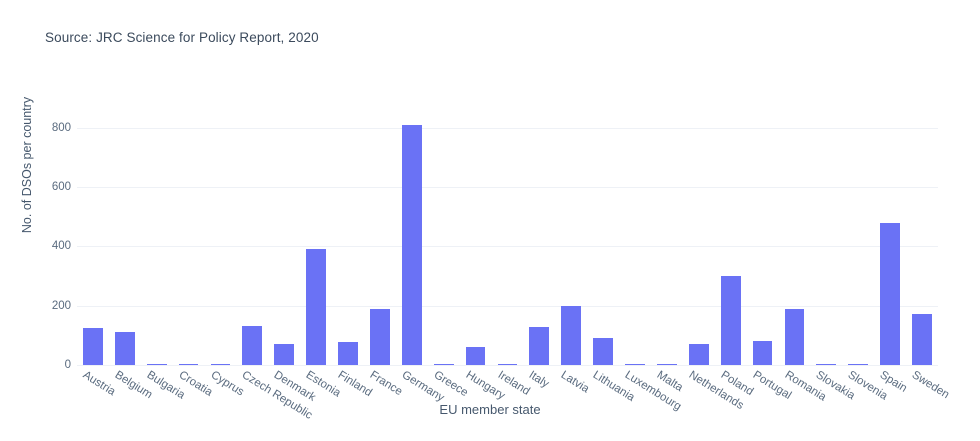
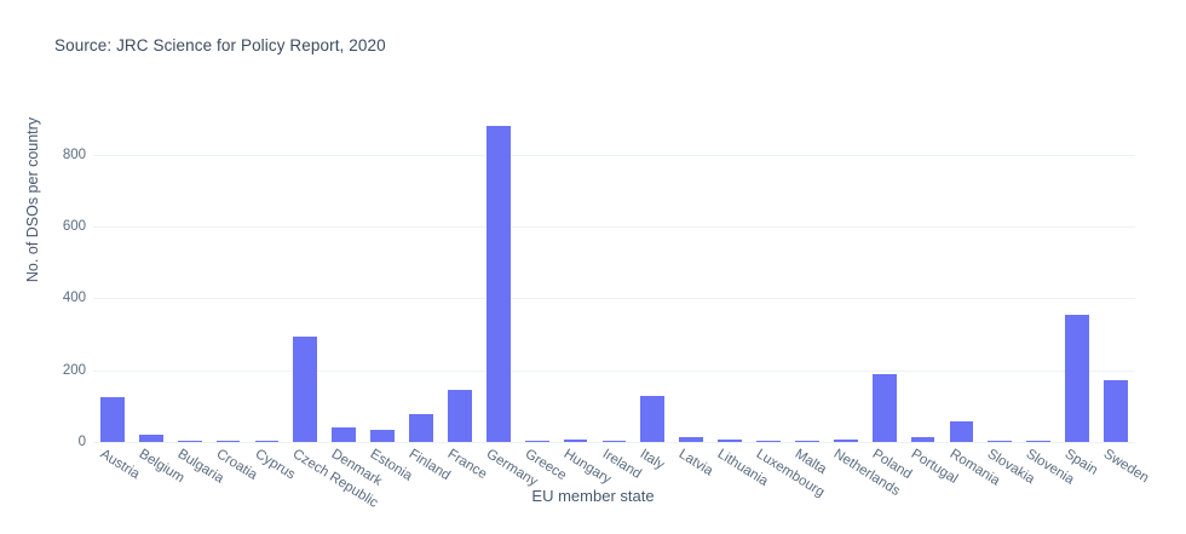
Belgium: 110 -> 20
Czech Republic: 130 -> 290
Denmark: 70 -> 40
Estonia: 390 -> 40
France: 190 -> 140
Germany: 810 -> 880
Hungary: 60 -> 10
Latvia: 200 -> 10
Lithuania: 90 -> 10
Netherlands: 70 -> 10
Poland: 300 -> 190
Portugal: 80 -> 10
Romania: 190 -> 60
Spain: 480 -> 350
